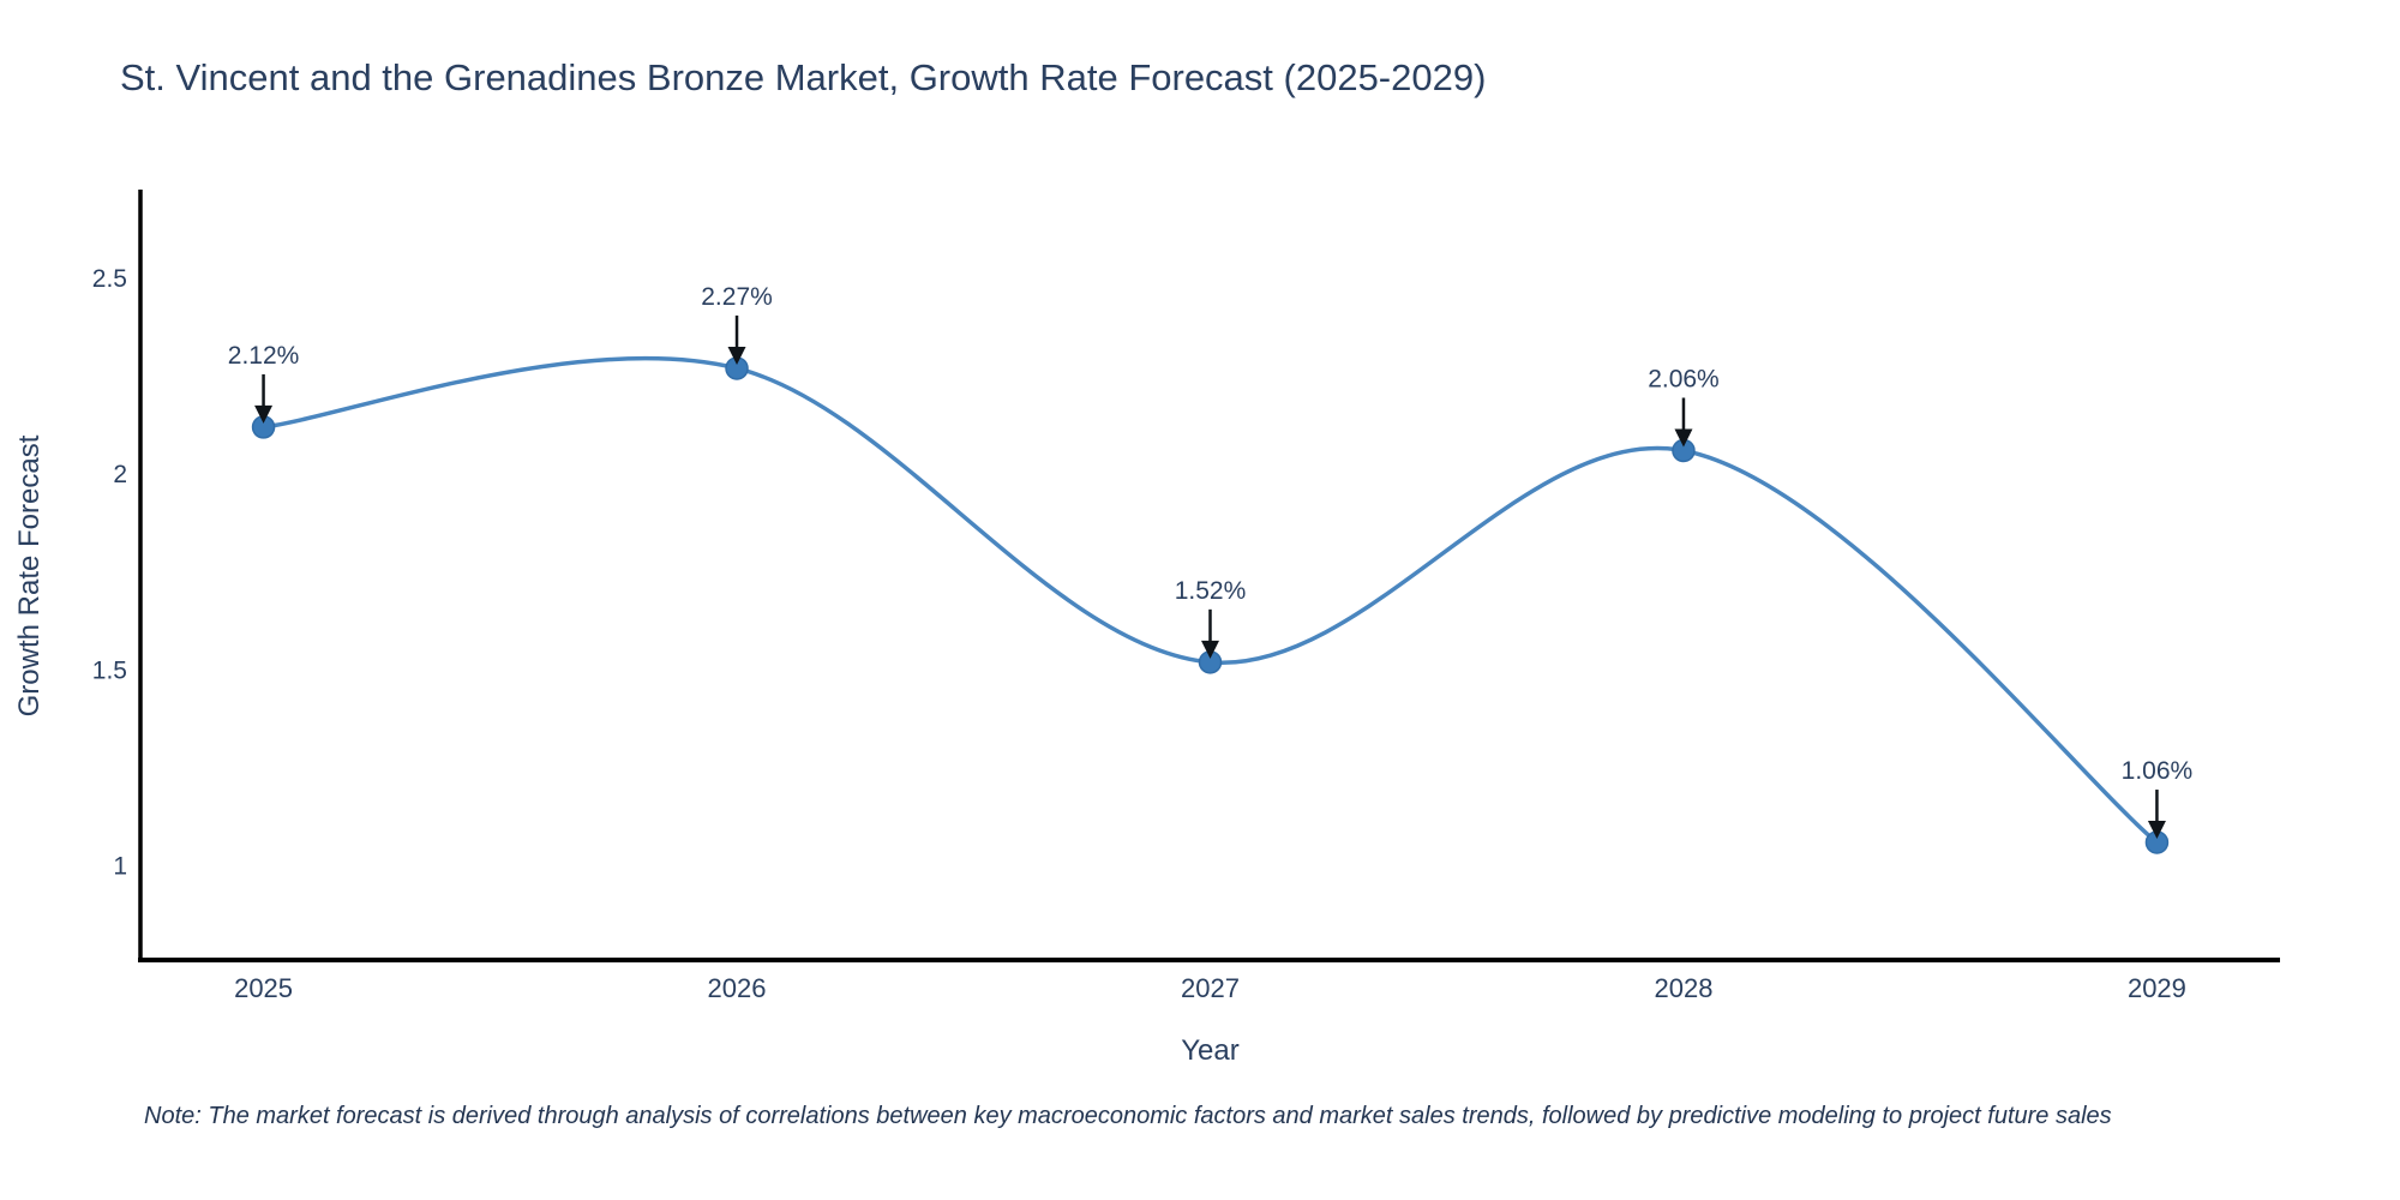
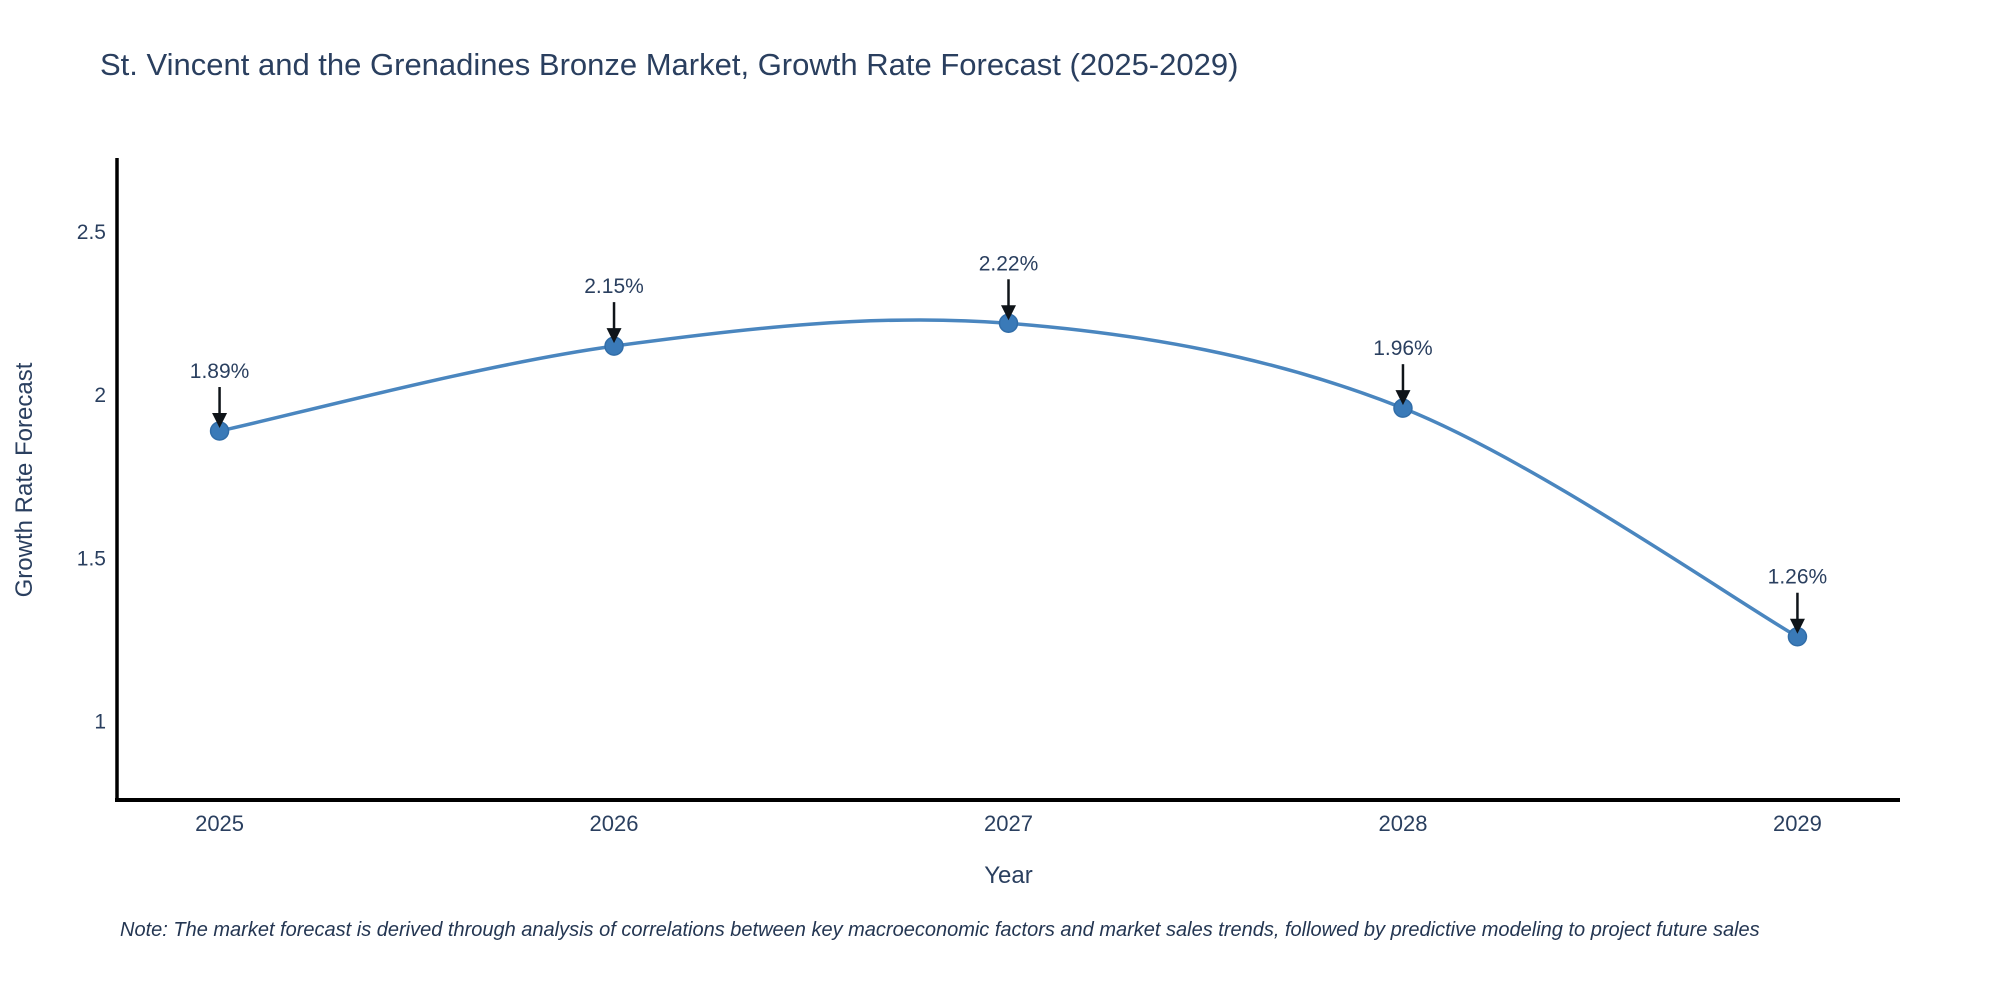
2025: 2.12% -> 1.89%
2026: 2.27% -> 2.15%
2027: 1.52% -> 2.22%
2028: 2.06% -> 1.96%
2029: 1.06% -> 1.26%
